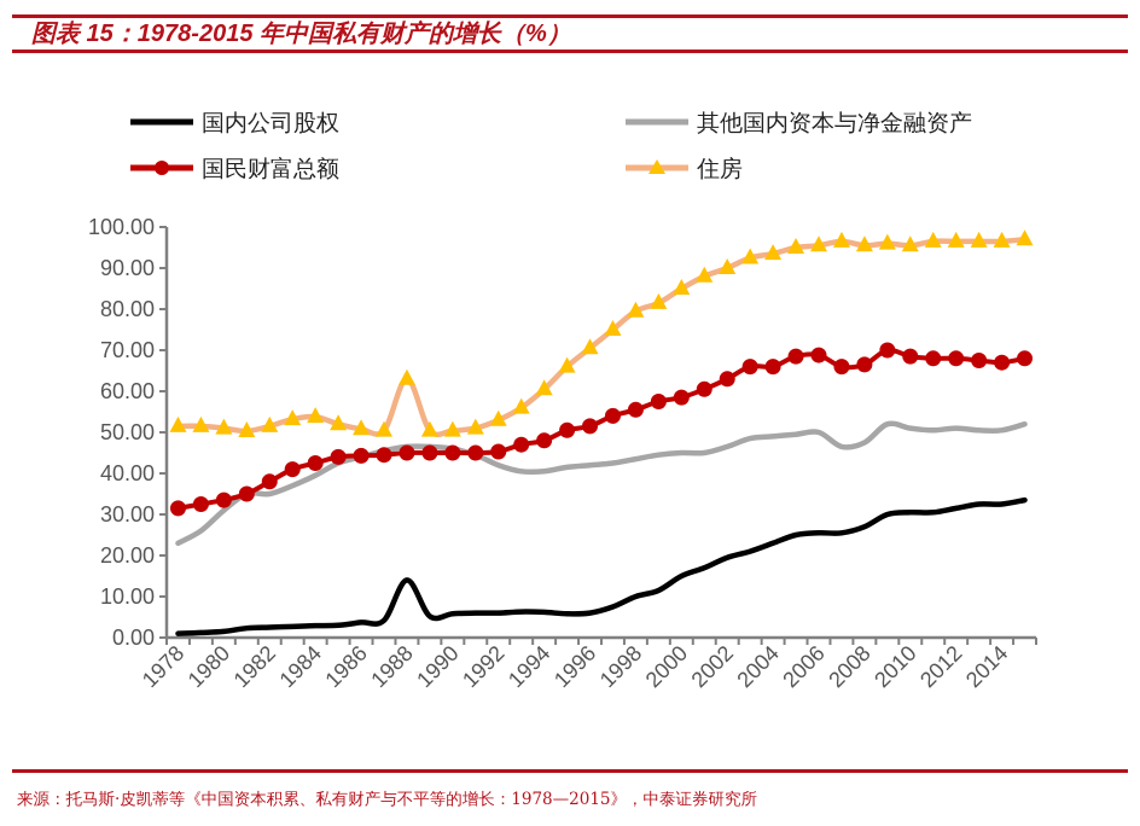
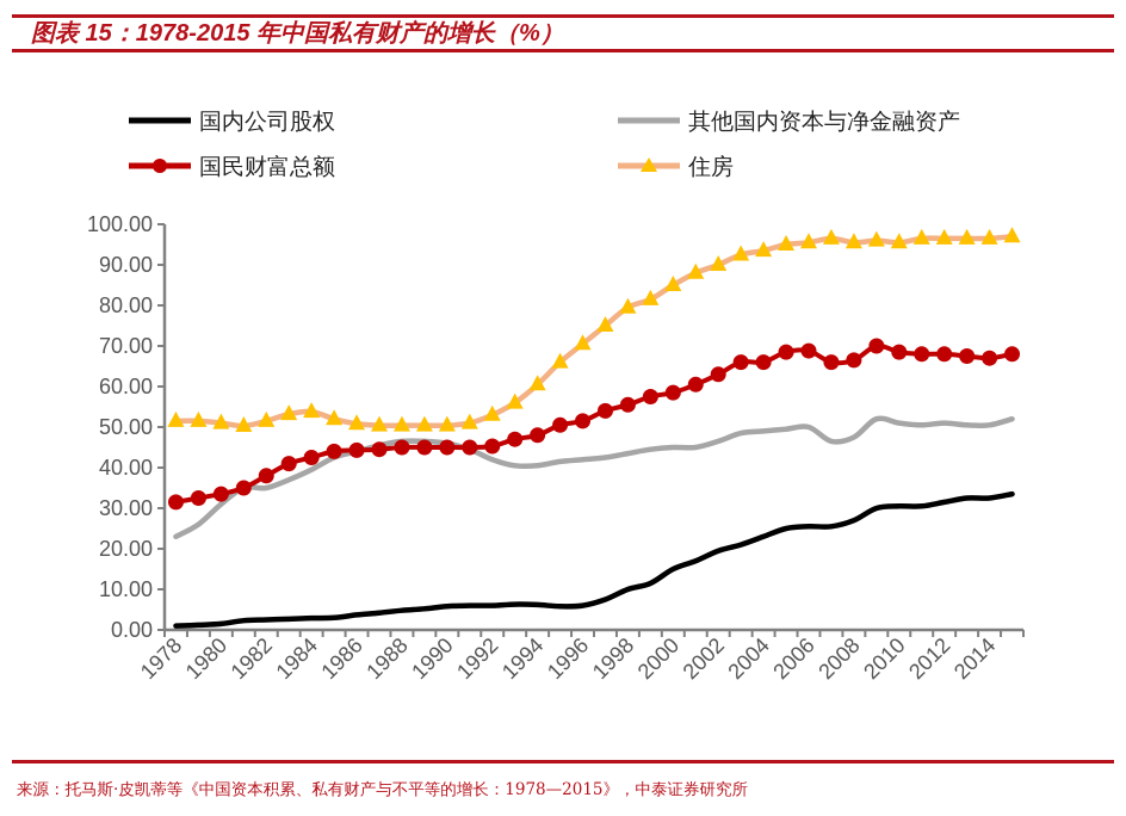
国内公司股权/1988: 14 -> 5
住房/1988: 63 -> 50
